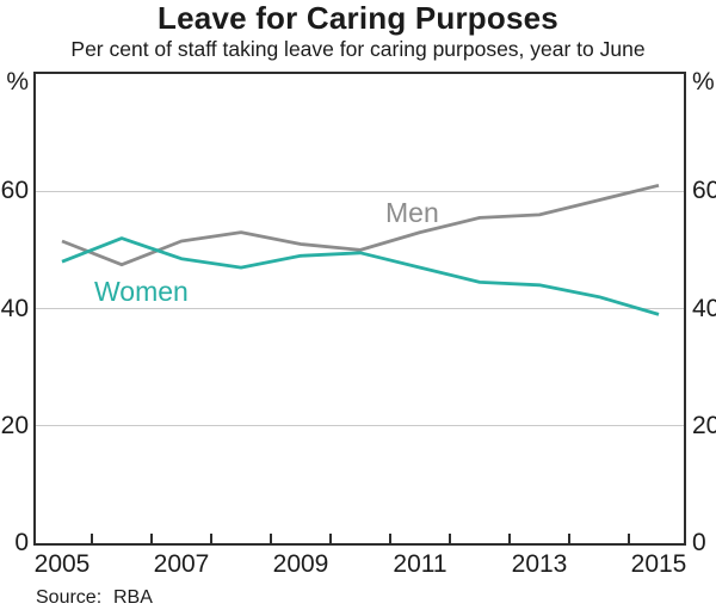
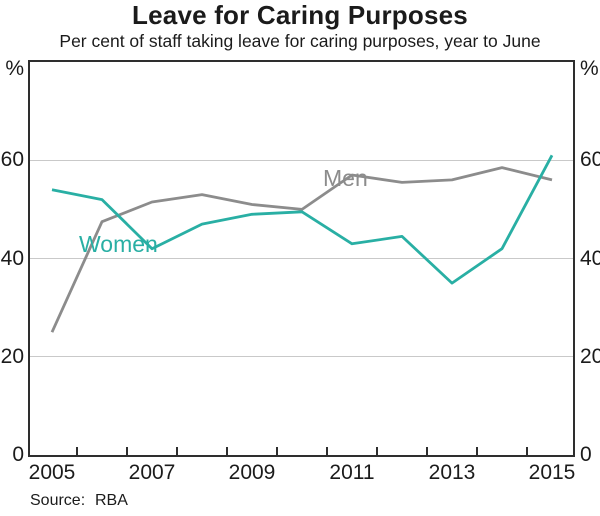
Men/2005: 52 -> 25
Women/2005: 48 -> 54
Women/2007: 48 -> 42
Men/2011: 53 -> 57
Women/2011: 47 -> 43
Women/2013: 44 -> 35
Men/2015: 61 -> 56
Women/2015: 39 -> 61
